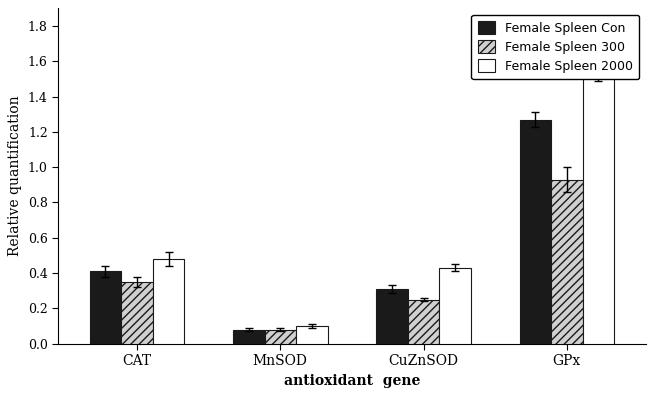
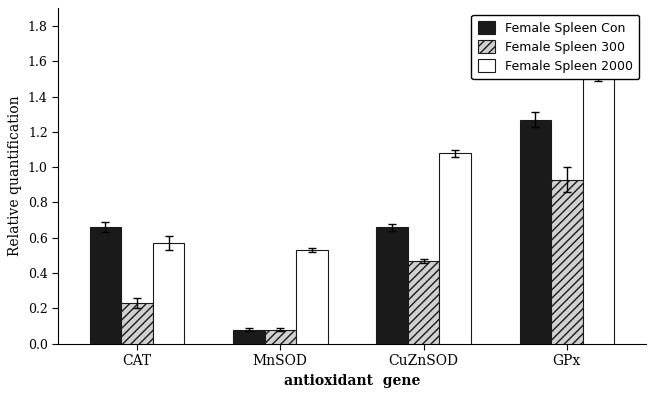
Female Spleen Con/CAT: 0.41 -> 0.66
Female Spleen 300/CAT: 0.35 -> 0.23
Female Spleen 2000/CAT: 0.48 -> 0.57
Female Spleen 2000/MnSOD: 0.10 -> 0.53
Female Spleen Con/CuZnSOD: 0.31 -> 0.66
Female Spleen 300/CuZnSOD: 0.25 -> 0.47
Female Spleen 2000/CuZnSOD: 0.43 -> 1.08
